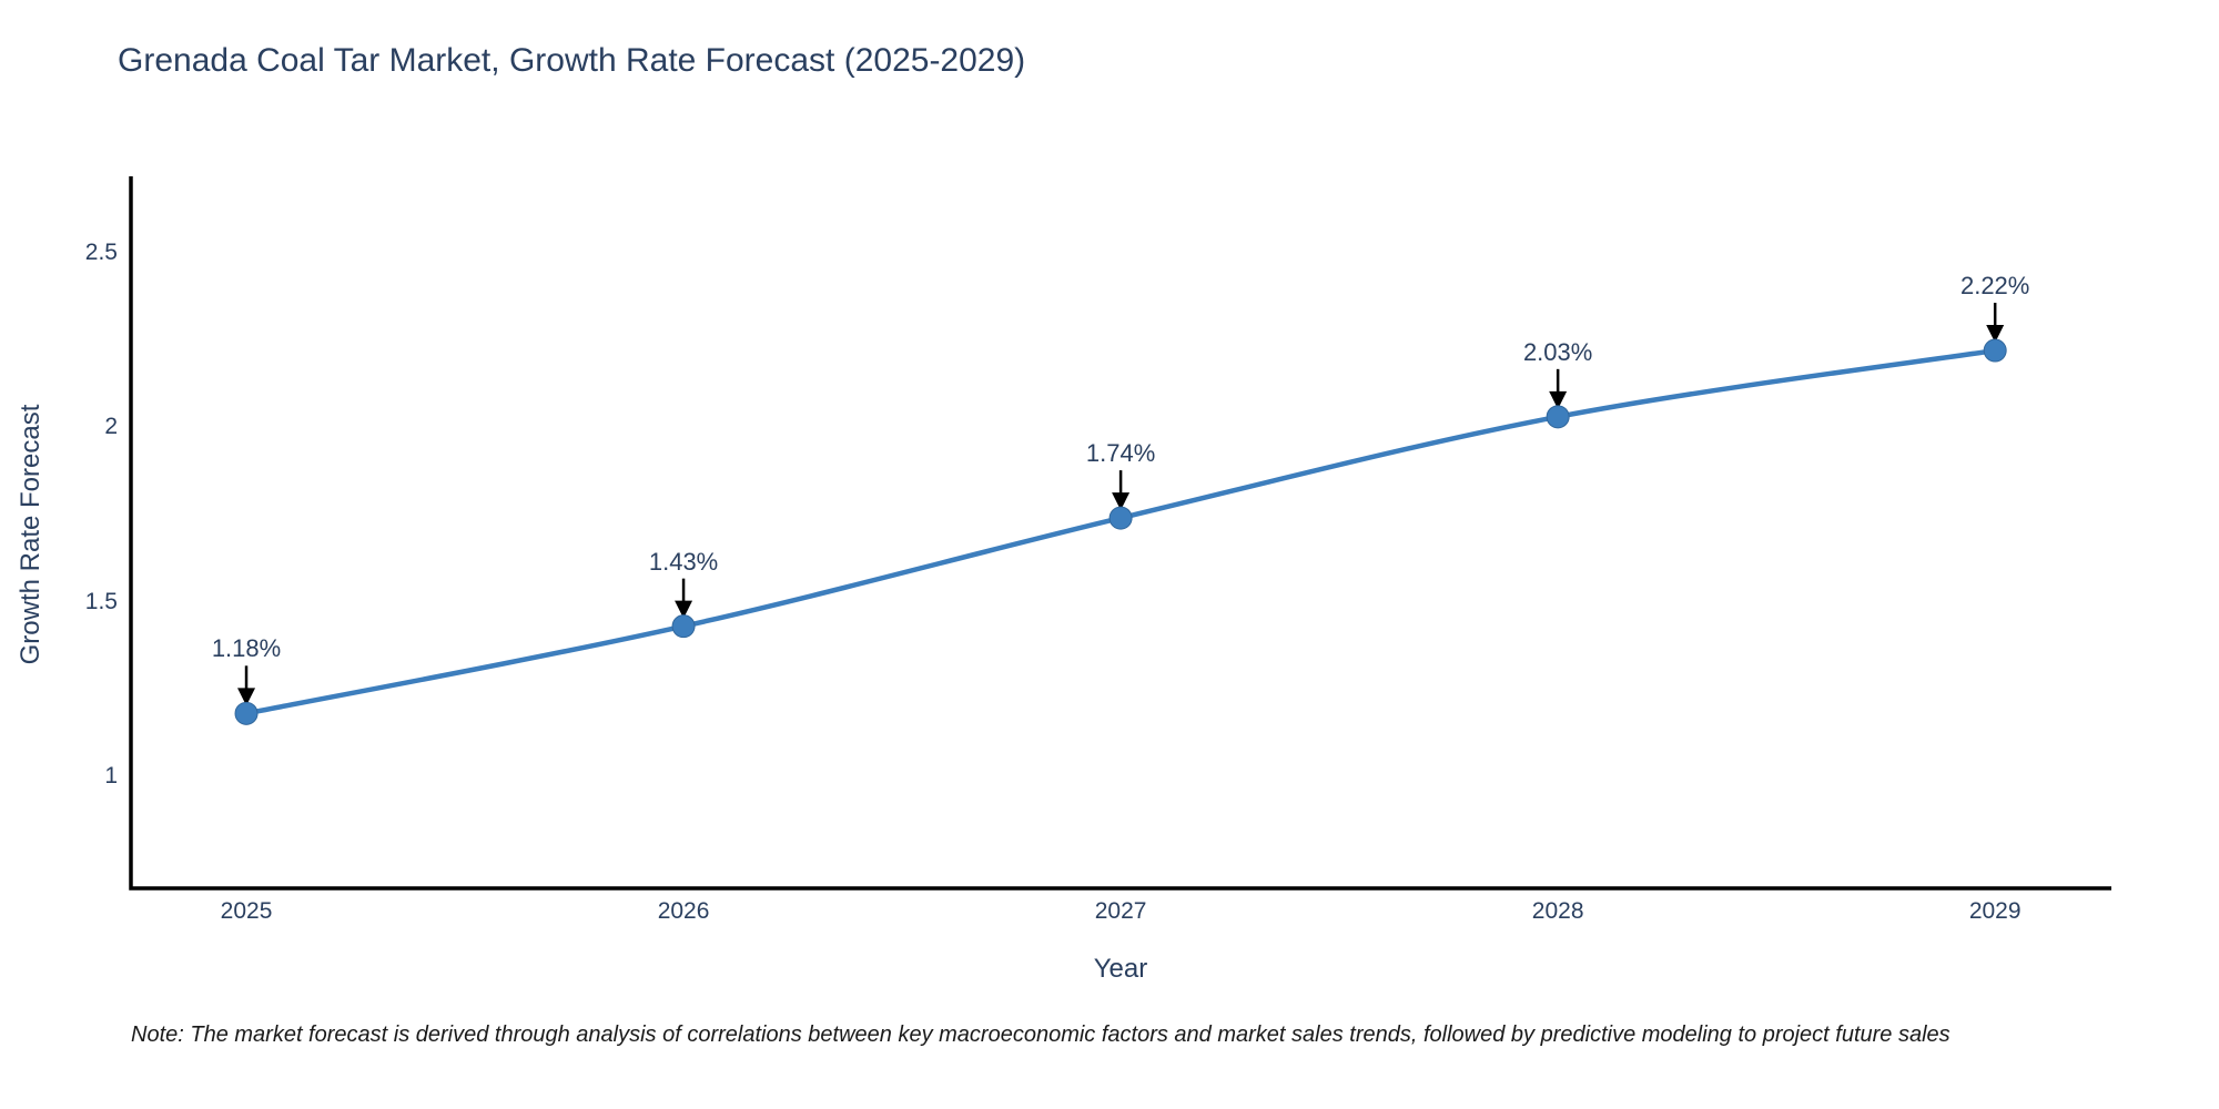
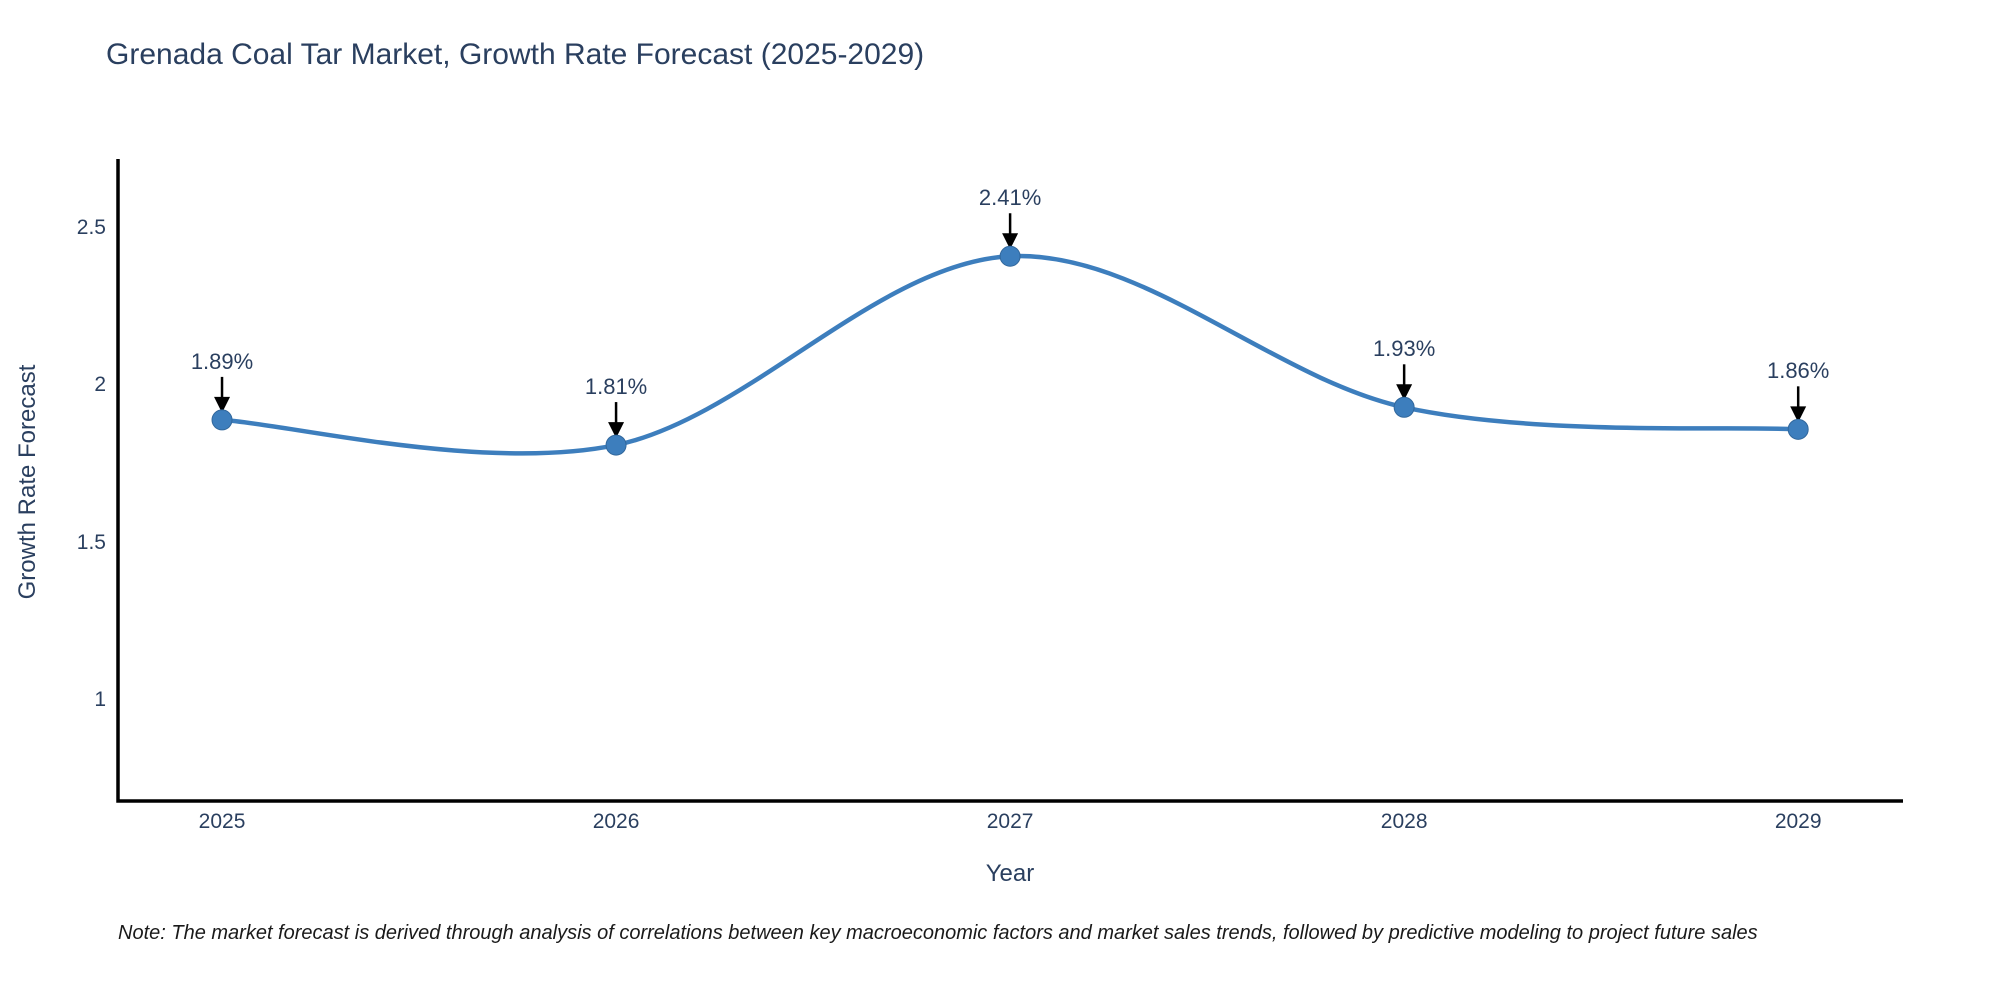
2025: 1.18% -> 1.89%
2026: 1.43% -> 1.81%
2027: 1.74% -> 2.41%
2028: 2.03% -> 1.93%
2029: 2.22% -> 1.86%
